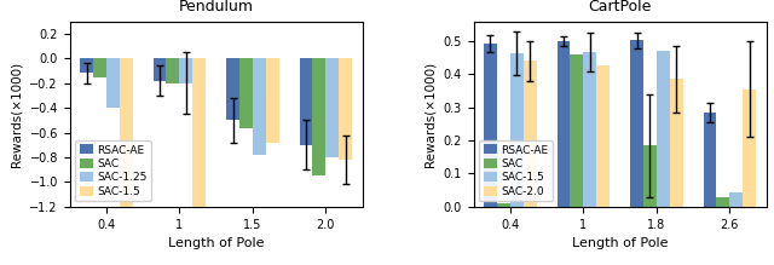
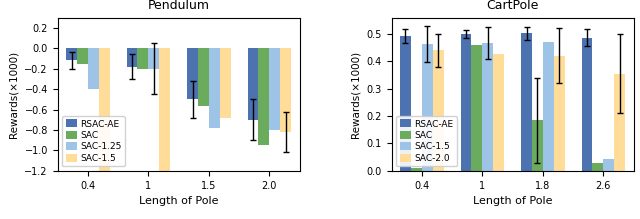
CartPole/SAC-2.0/1.8: 0.385 -> 0.420
CartPole/RSAC-AE/2.6: 0.285 -> 0.487
